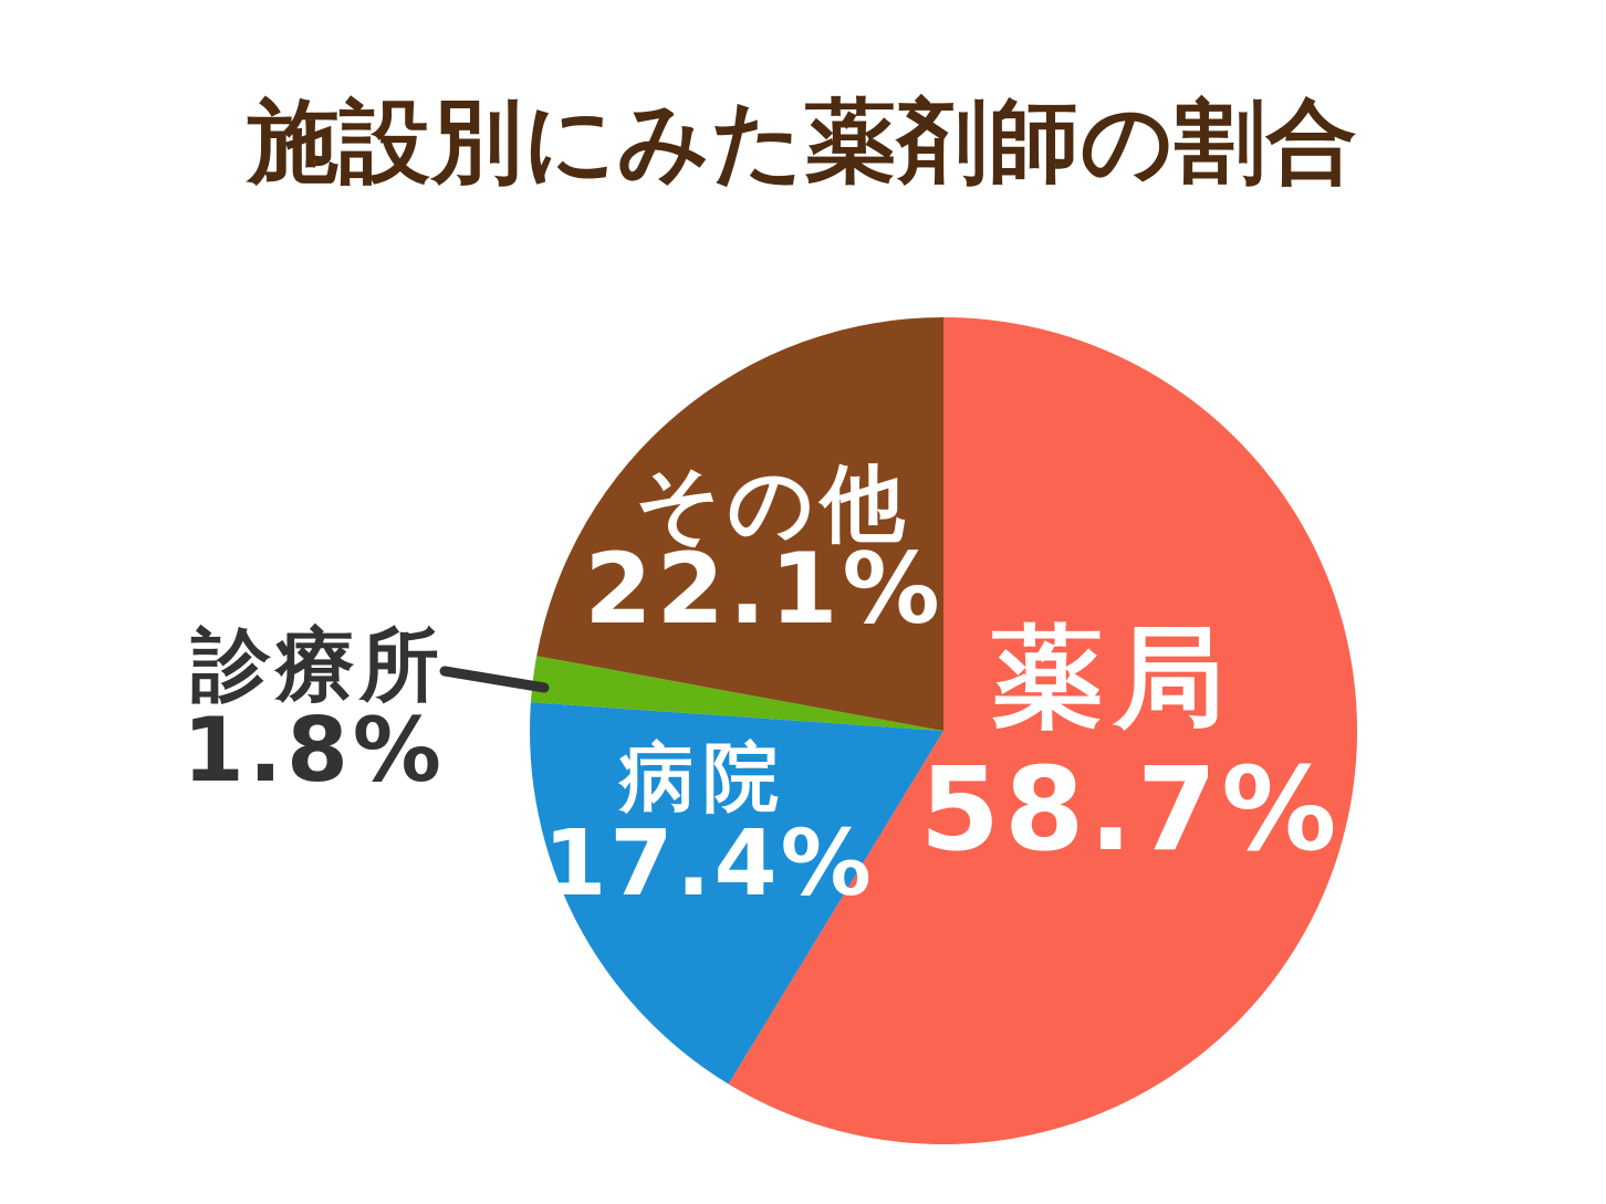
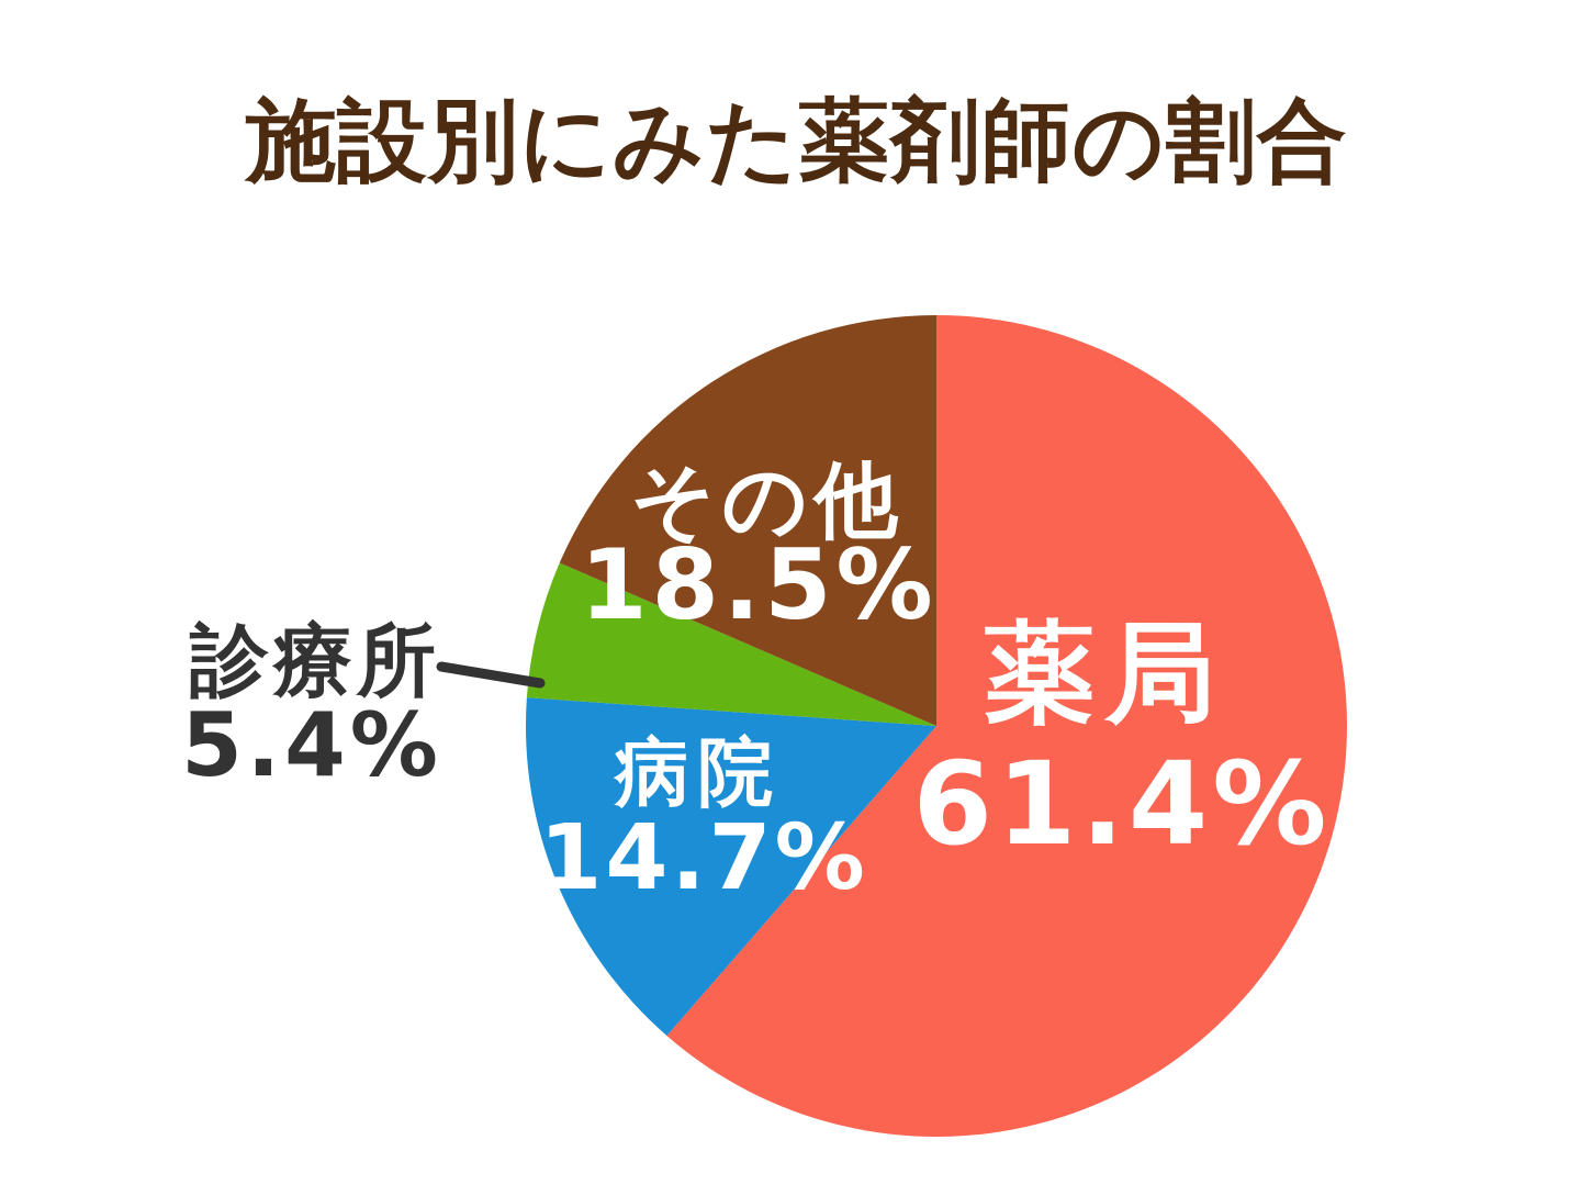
薬局: 58.7% -> 61.4%
病院: 17.4% -> 14.7%
診療所: 1.8% -> 5.4%
その他: 22.1% -> 18.5%
